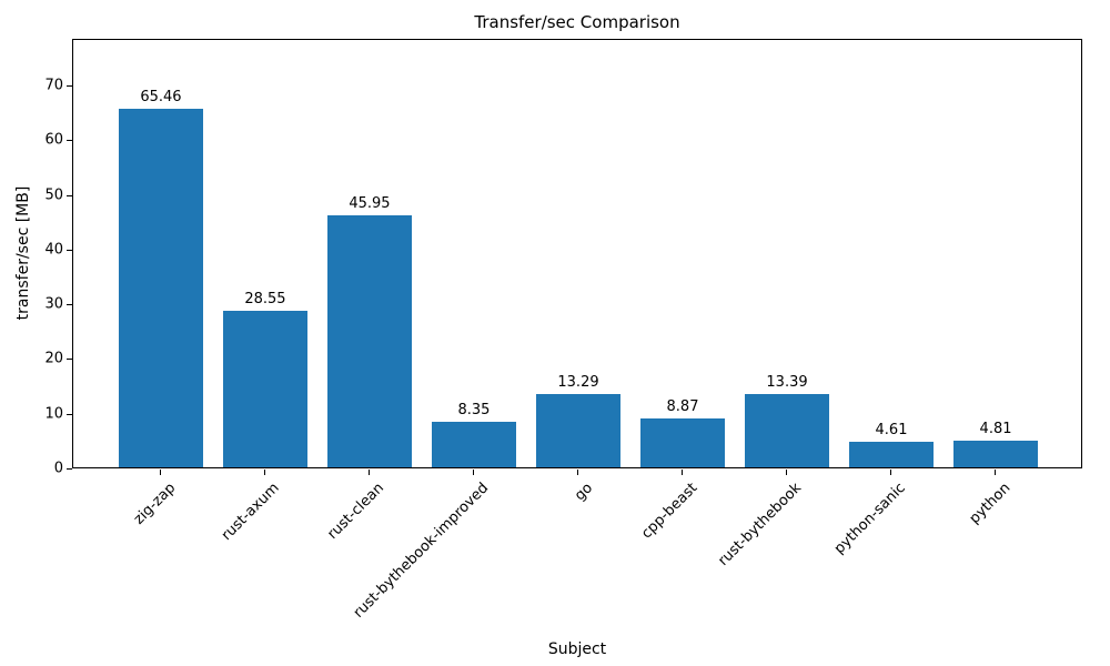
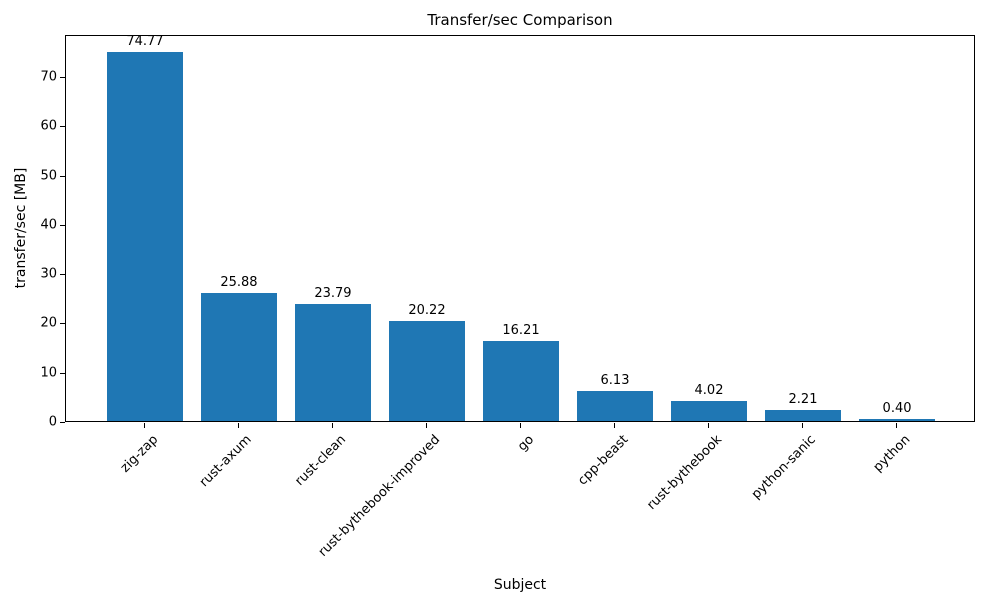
zig-zap: 65.46 -> 74.77
rust-axum: 28.55 -> 25.88
rust-clean: 45.95 -> 23.79
rust-bythebook-improved: 8.35 -> 20.22
go: 13.29 -> 16.21
cpp-beast: 8.87 -> 6.13
rust-bythebook: 13.39 -> 4.02
python-sanic: 4.61 -> 2.21
python: 4.81 -> 0.40
